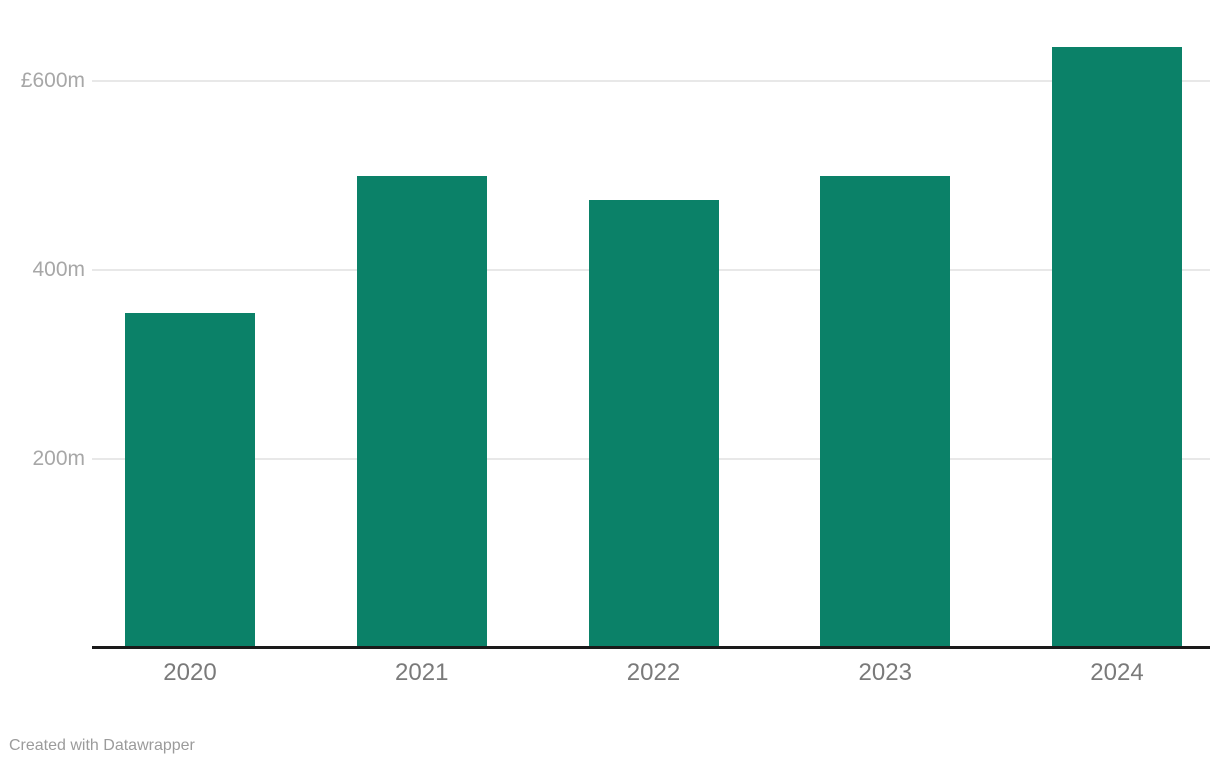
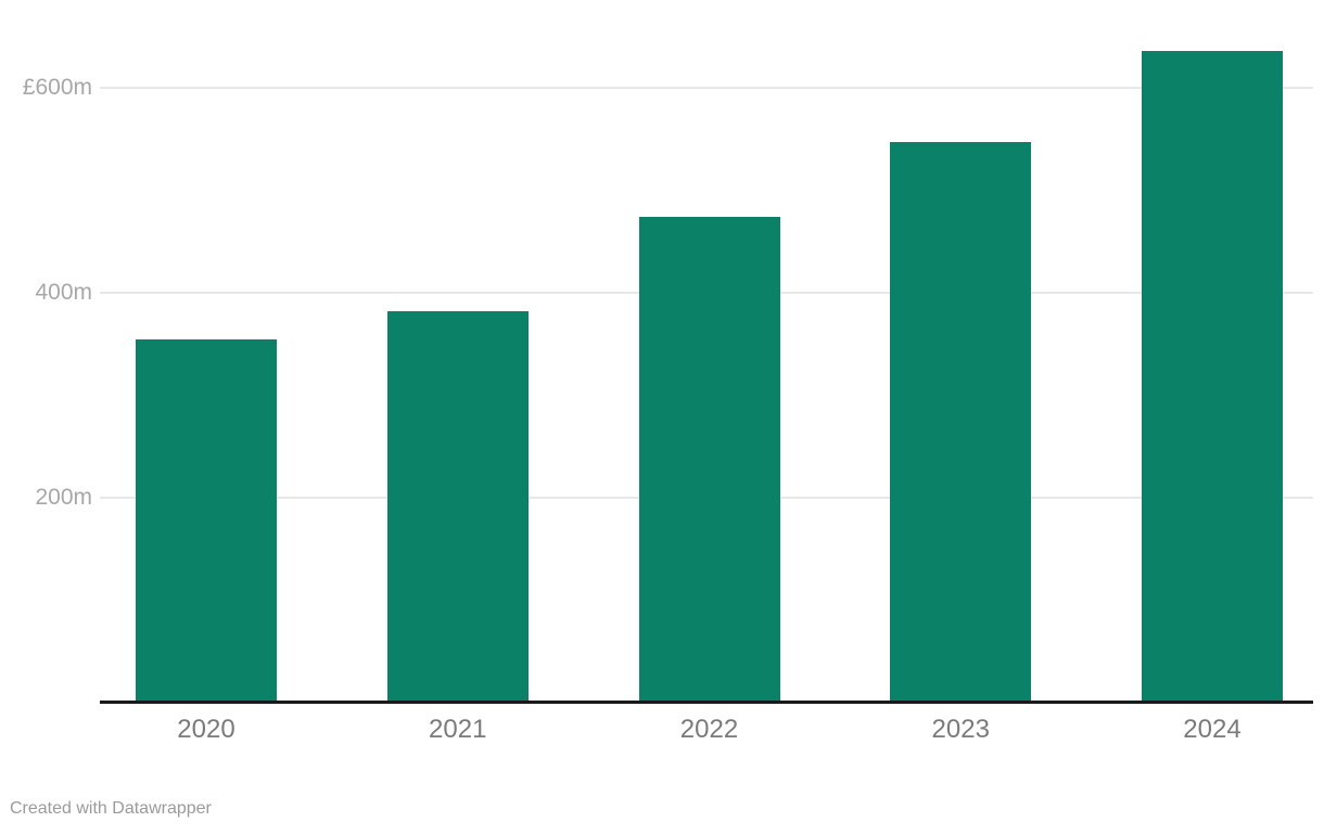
2021: £500m -> £380m
2023: £500m -> £550m
